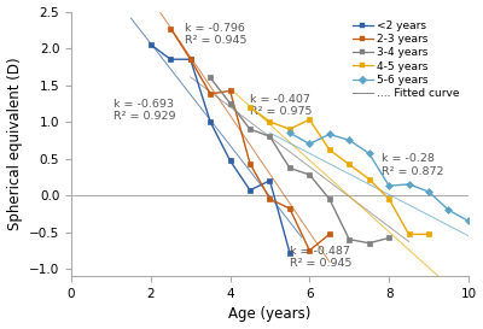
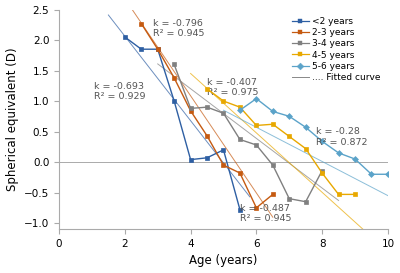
<2 years/4: 0.47 -> 0.04
2-3 years/4: 1.42 -> 0.84
3-4 years/4: 1.25 -> 0.88
4-5 years/6: 1.03 -> 0.60
5-6 years/6: 0.70 -> 1.04
3-4 years/8: -0.58 -> -0.14
4-5 years/8: -0.05 -> -0.18
5-6 years/8: 0.13 -> 0.34
5-6 years/10: -0.35 -> -0.20
